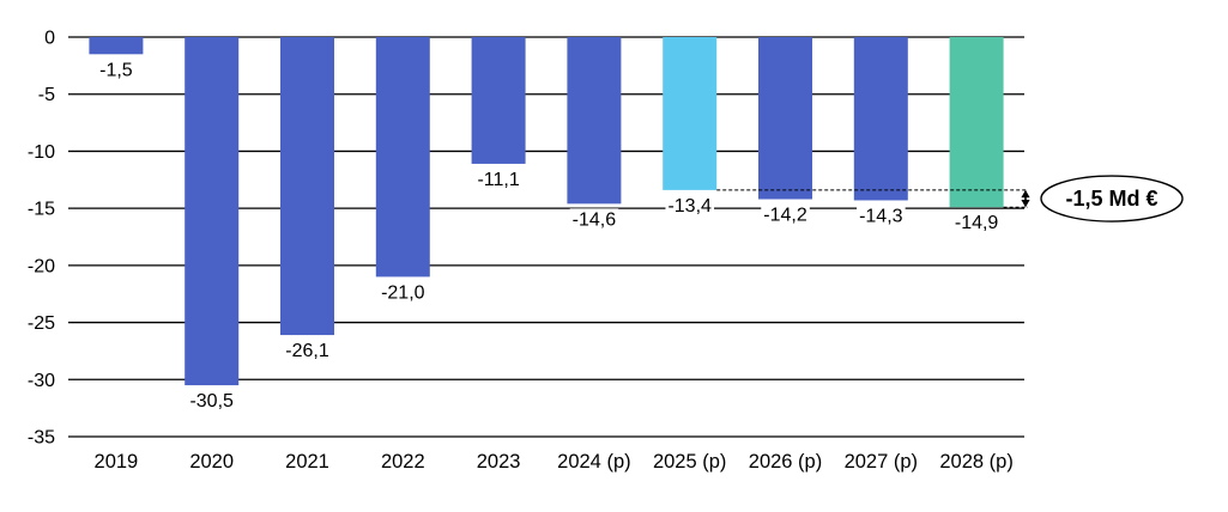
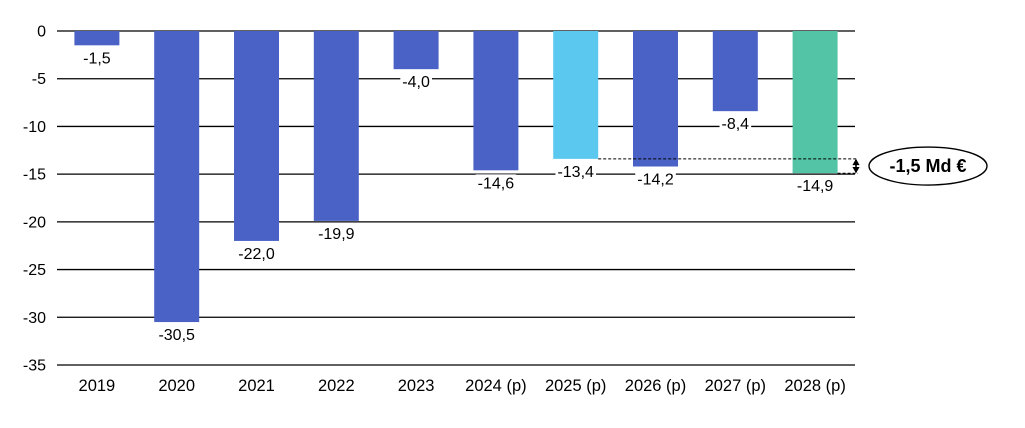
2021: -26,1 -> -22,0
2022: -21,0 -> -19,9
2023: -11,1 -> -4,0
2027 (p): -14,3 -> -8,4
